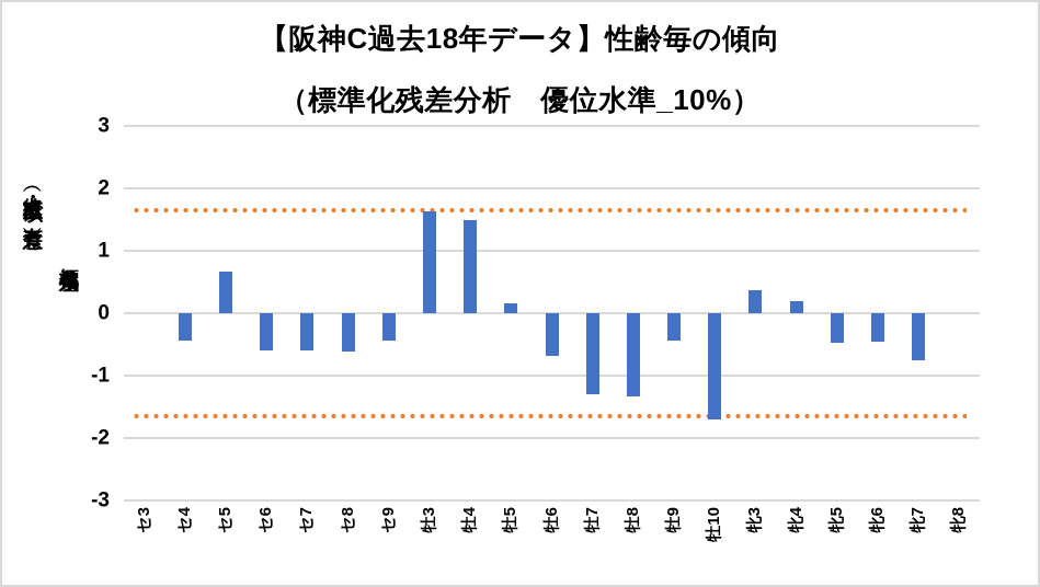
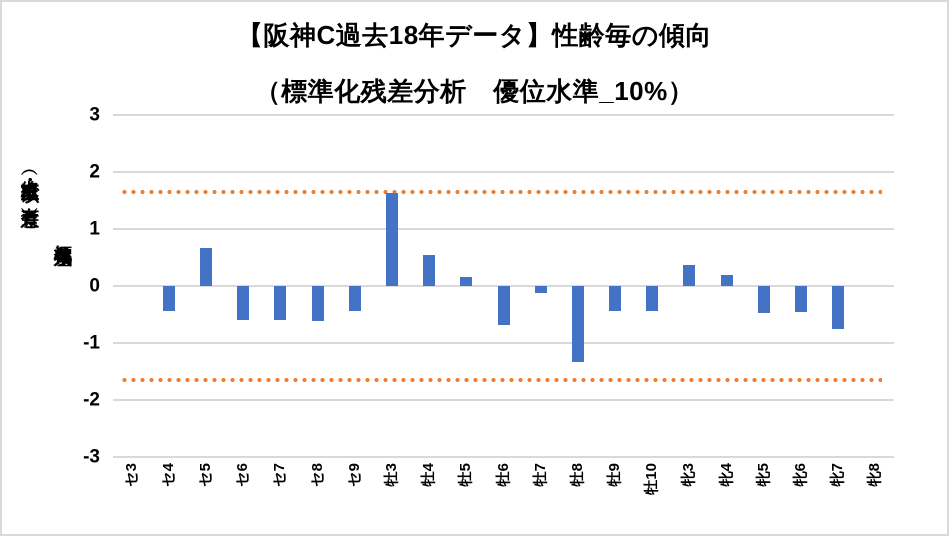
牡4: 1.5 -> 0.6
牡7: -1.3 -> -0.1
牡10: -1.7 -> -0.4
